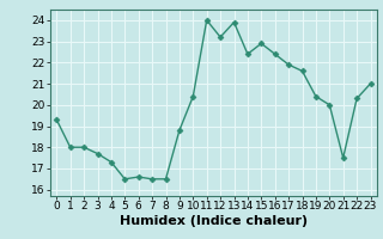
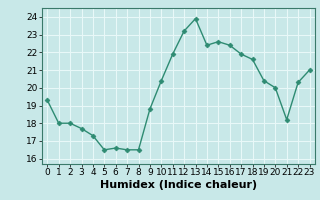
11: 24.0 -> 21.9
15: 22.9 -> 22.6
21: 17.5 -> 18.2
